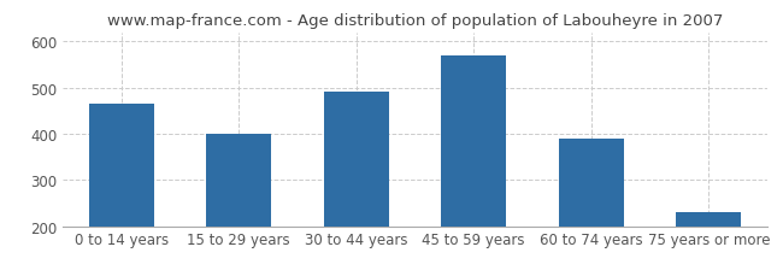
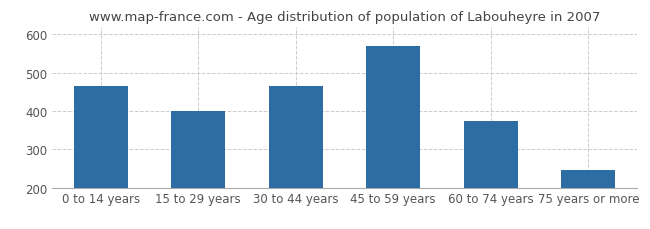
30 to 44 years: 490 -> 465
60 to 74 years: 390 -> 375
75 years or more: 230 -> 245
